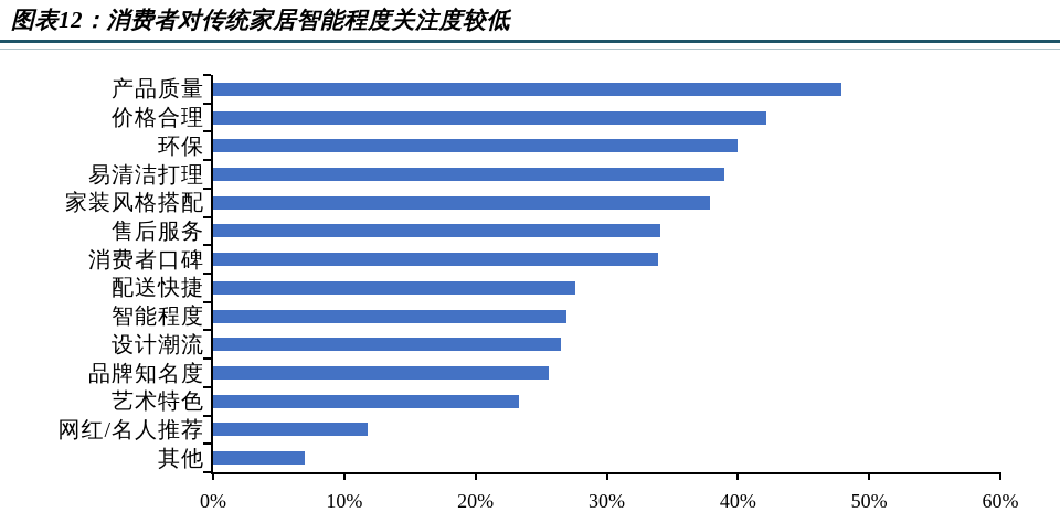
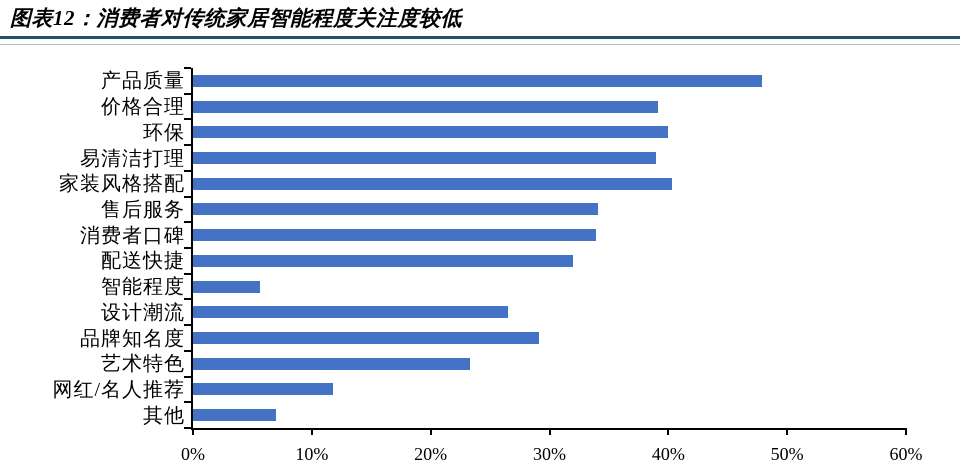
价格合理: 42.2% -> 39.1%
家装风格搭配: 37.9% -> 40.3%
配送快捷: 27.6% -> 32.0%
智能程度: 26.9% -> 5.6%
品牌知名度: 25.6% -> 29.1%
